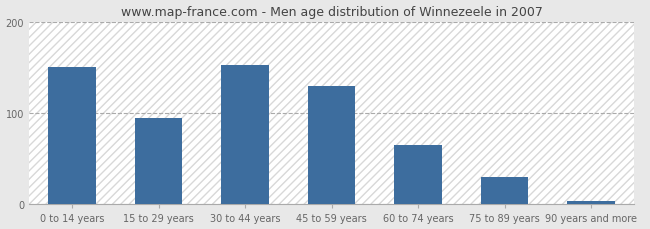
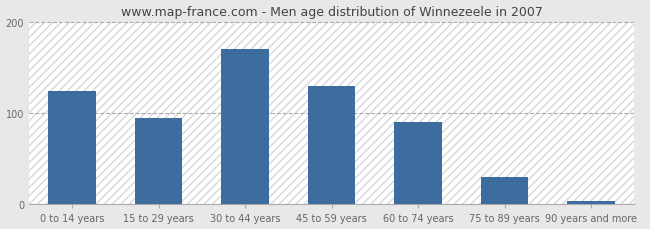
0 to 14 years: 150 -> 124
30 to 44 years: 152 -> 170
60 to 74 years: 65 -> 90
